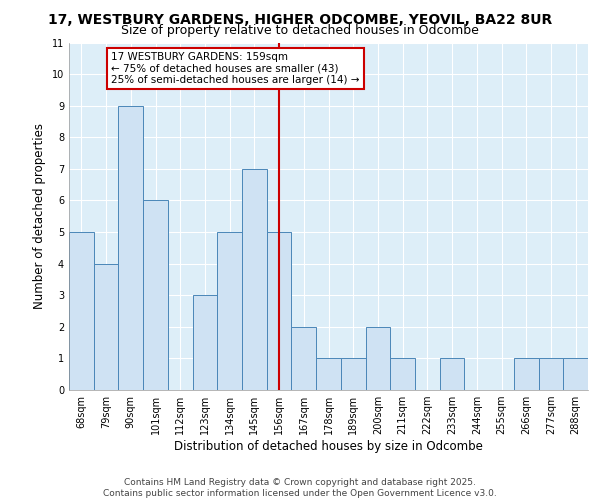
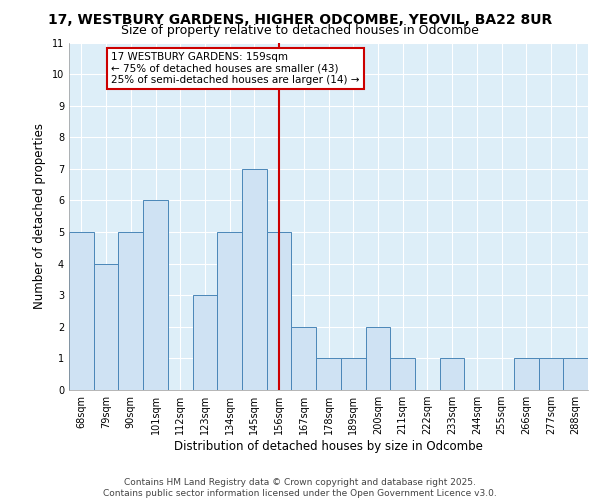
90sqm: 9 -> 5
